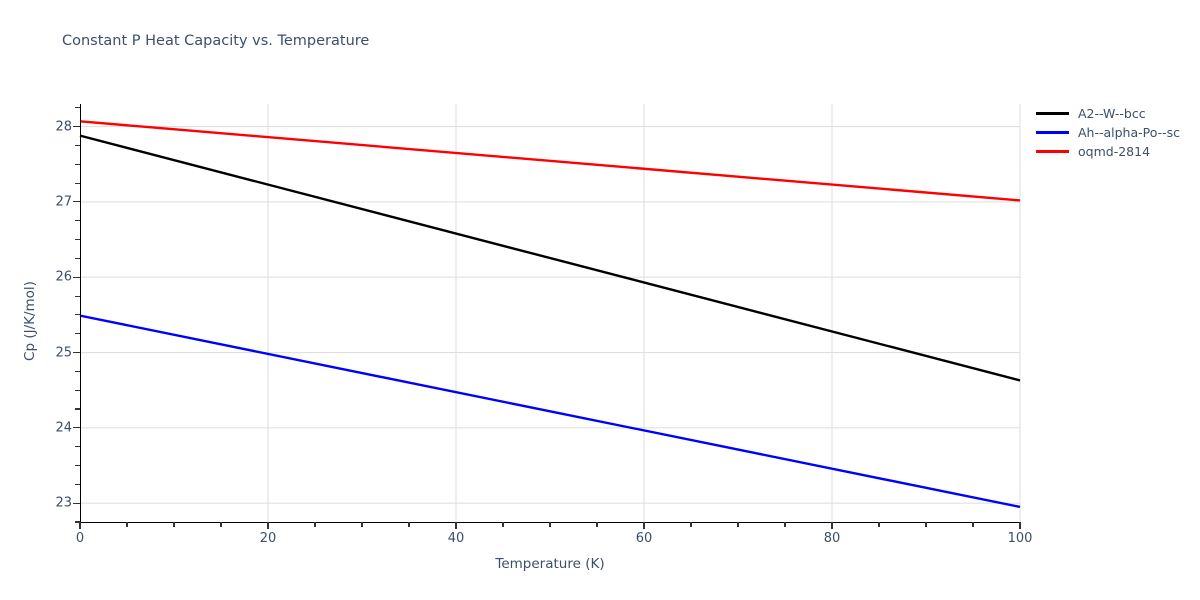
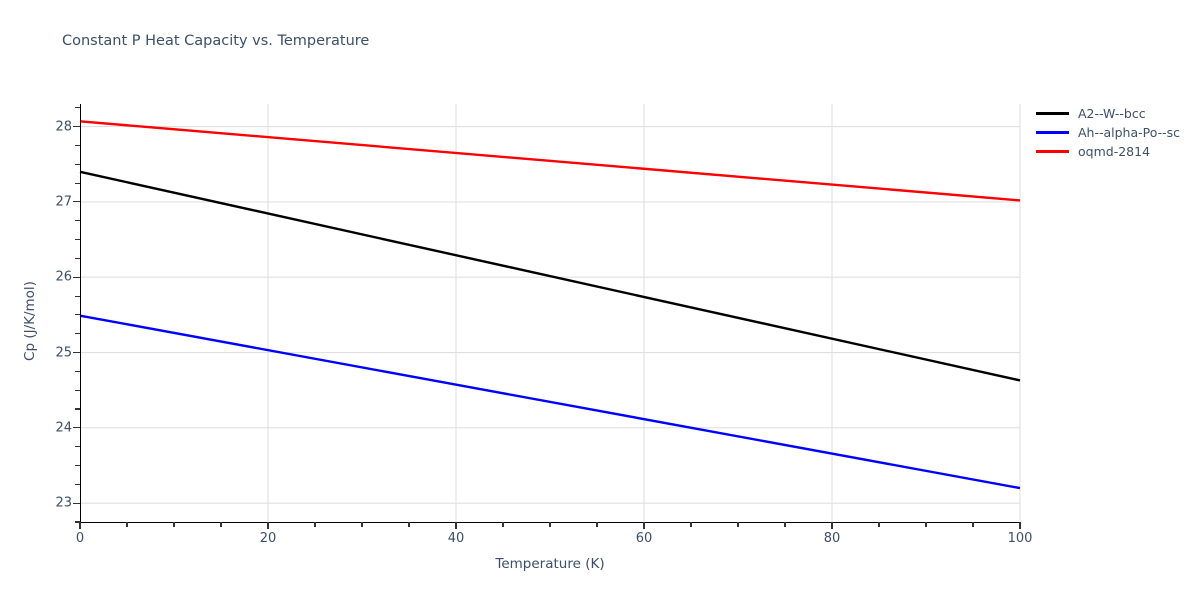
A2--W--bcc/0: 27.9 -> 27.4
Ah--alpha-Po--sc/100: 22.9 -> 23.2
